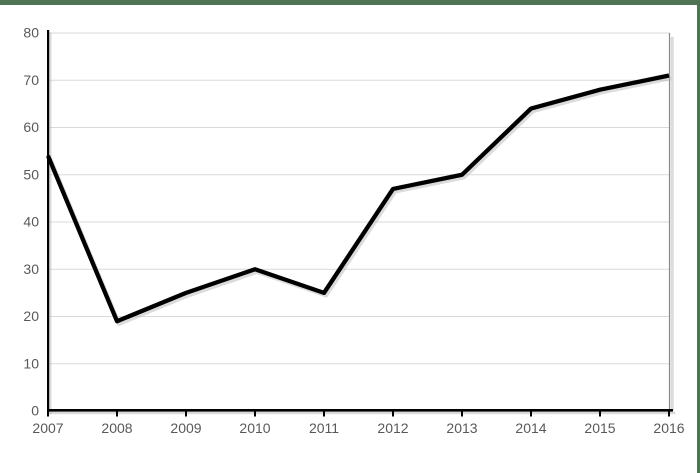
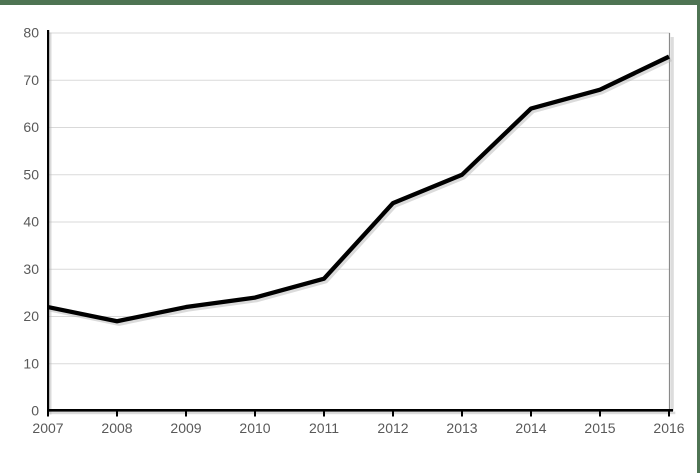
2007: 54 -> 22
2009: 25 -> 22
2010: 30 -> 24
2011: 25 -> 28
2012: 47 -> 44
2016: 71 -> 75
